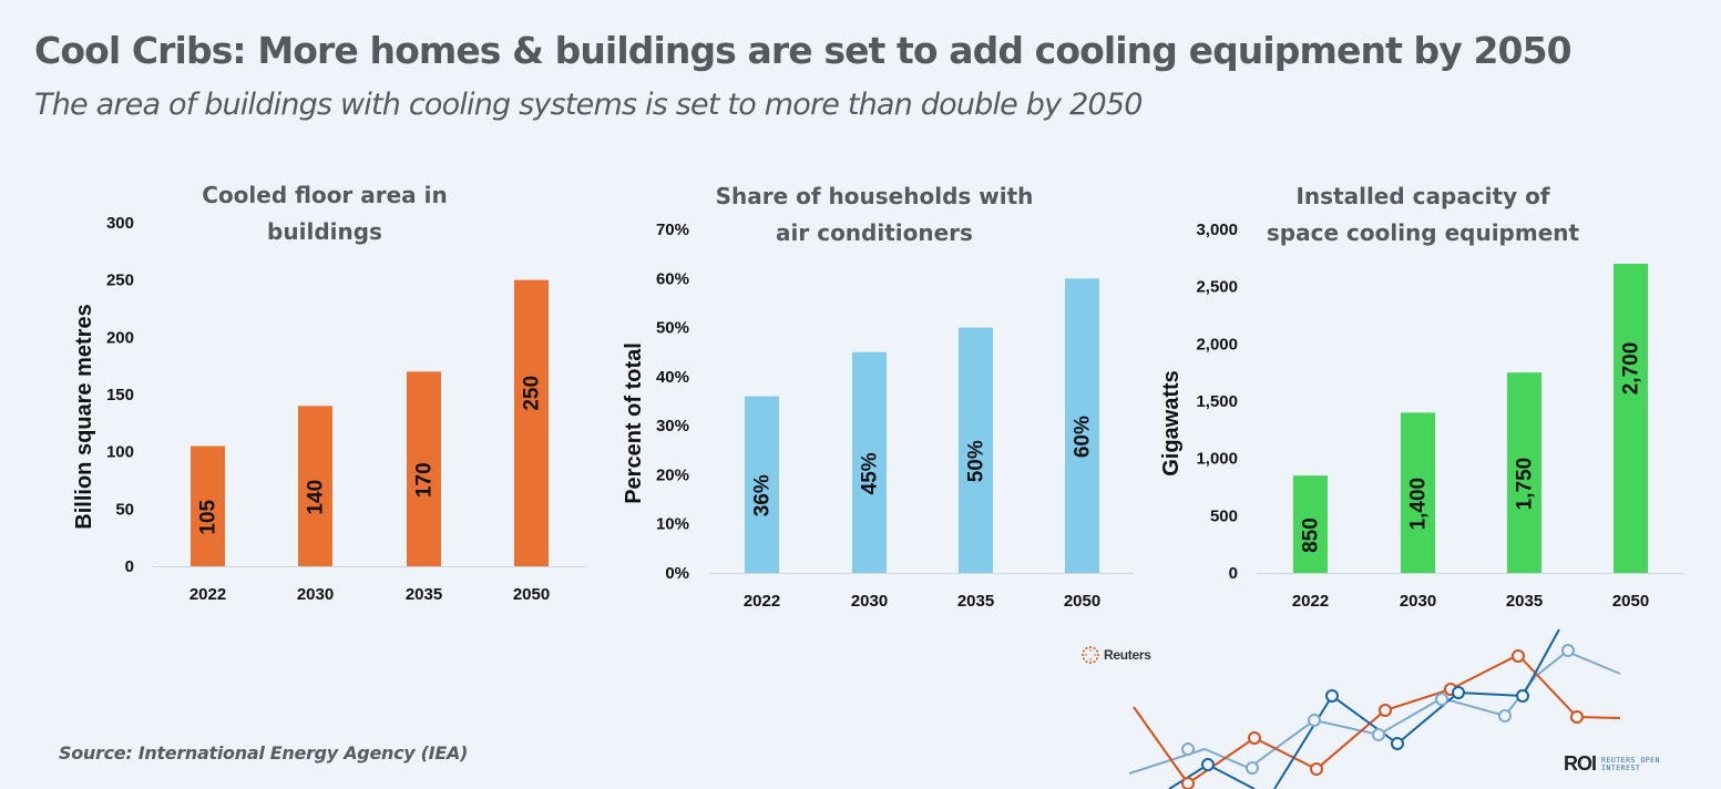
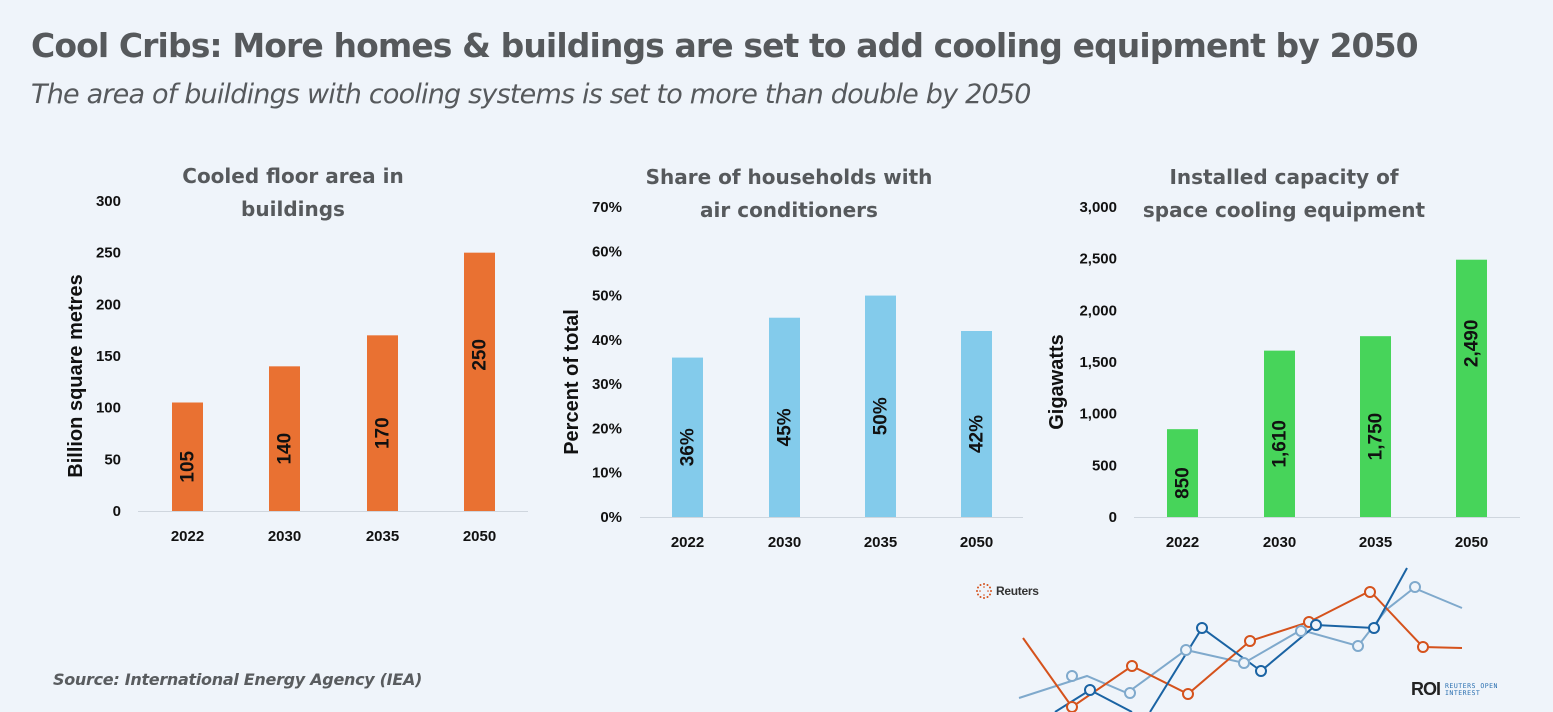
Share of households with air conditioners/2050: 60% -> 42%
Installed capacity of space cooling equipment/2030: 1,400 -> 1,610
Installed capacity of space cooling equipment/2050: 2,700 -> 2,490
